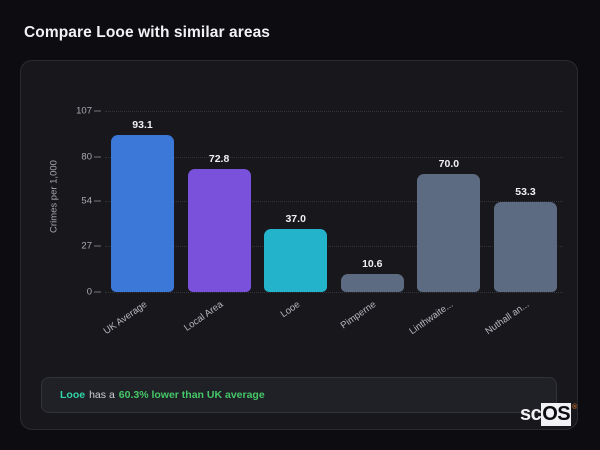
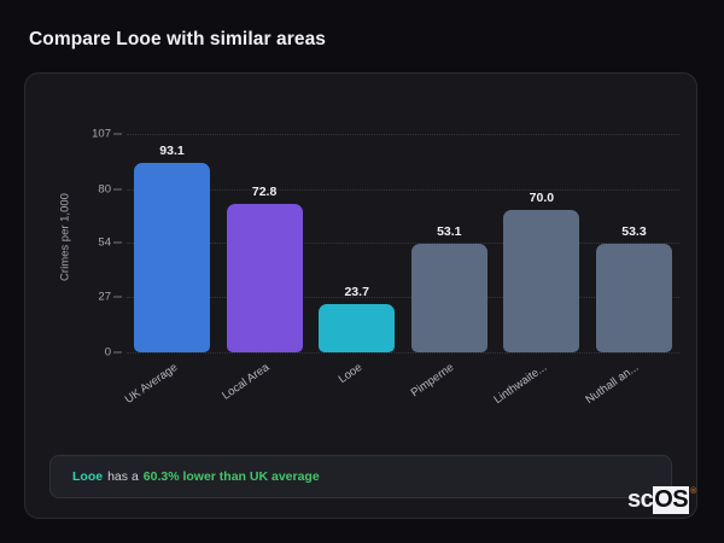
Looe: 37.0 -> 23.7
Pimperne: 10.6 -> 53.1
